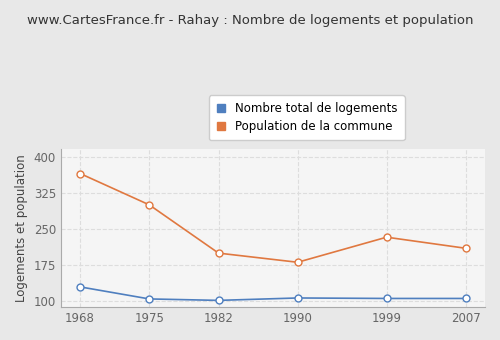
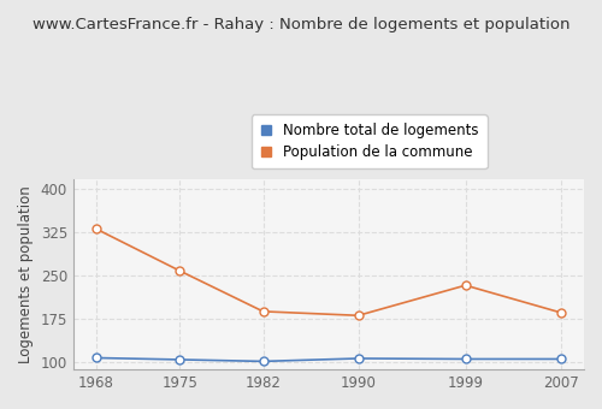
Nombre total de logements/1968: 130 -> 108
Population de la commune/1968: 365 -> 330
Population de la commune/1975: 300 -> 258
Population de la commune/1982: 200 -> 188
Population de la commune/2007: 210 -> 186
